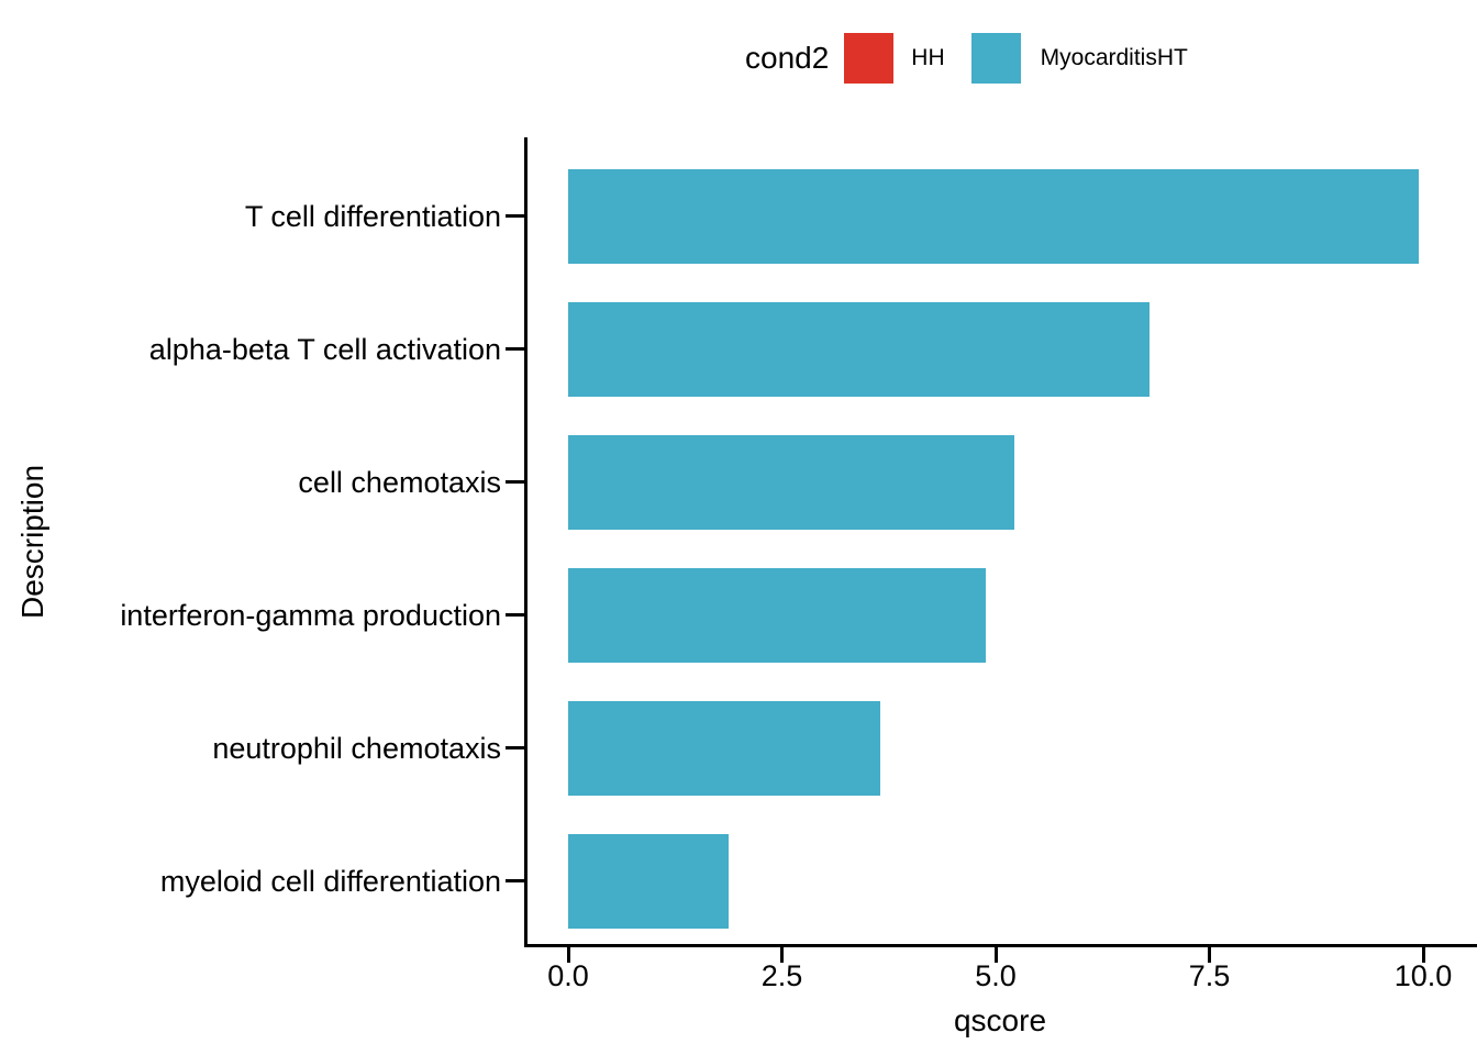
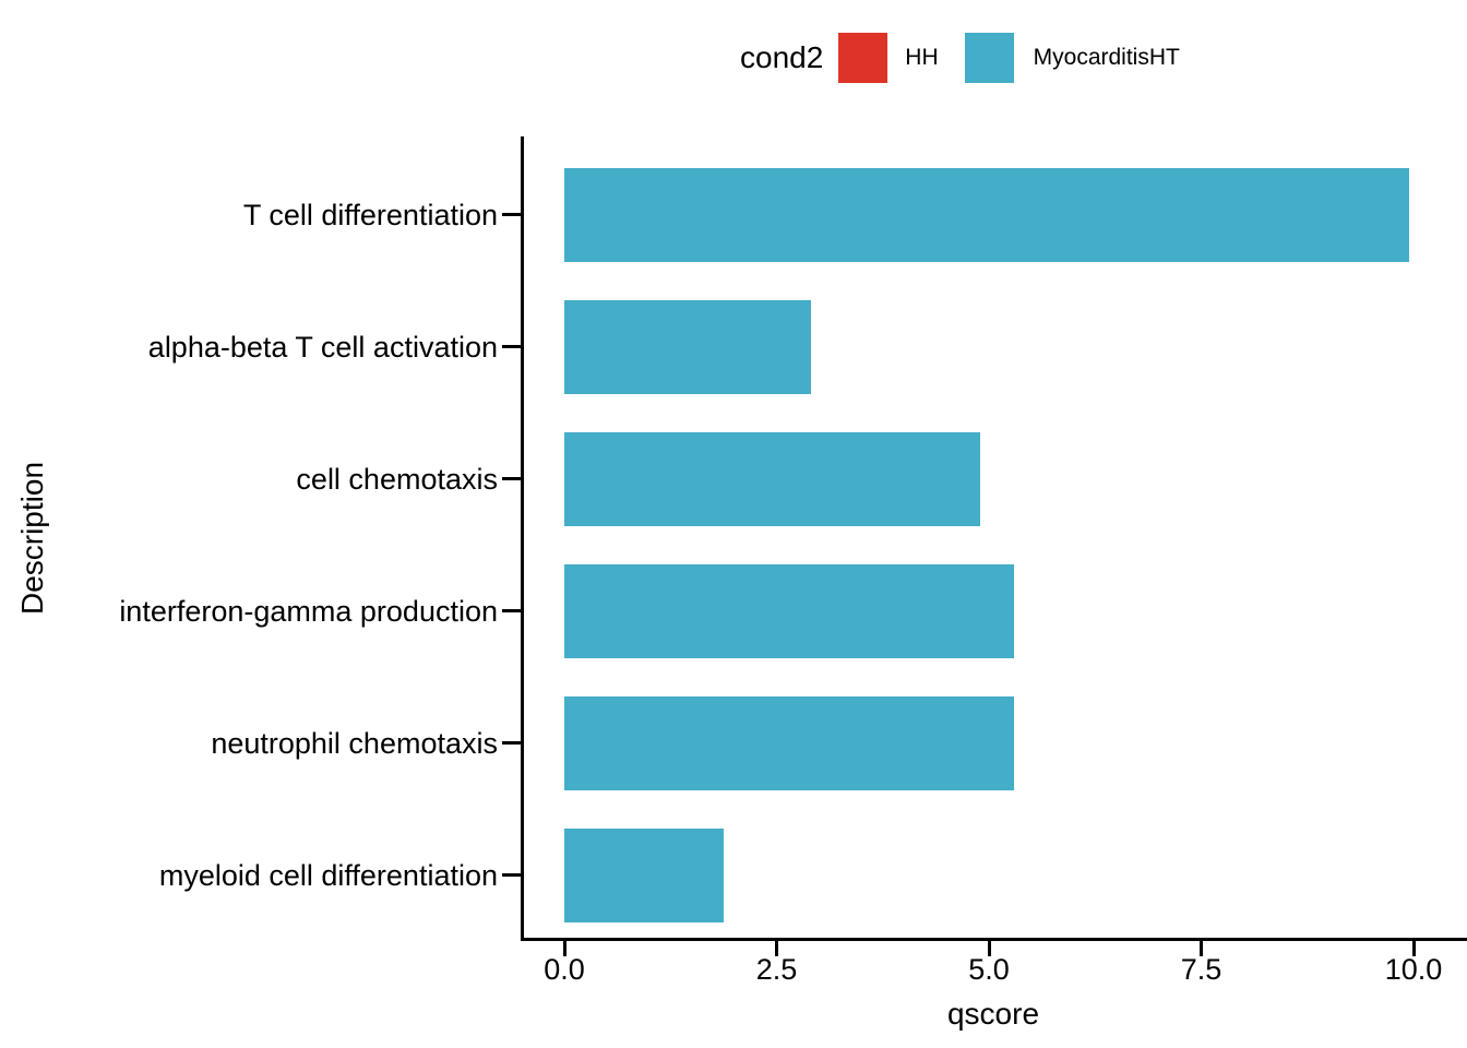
alpha-beta T cell activation: 6.8 -> 2.9
cell chemotaxis: 5.2 -> 4.9
interferon-gamma production: 4.9 -> 5.3
neutrophil chemotaxis: 3.6 -> 5.3
